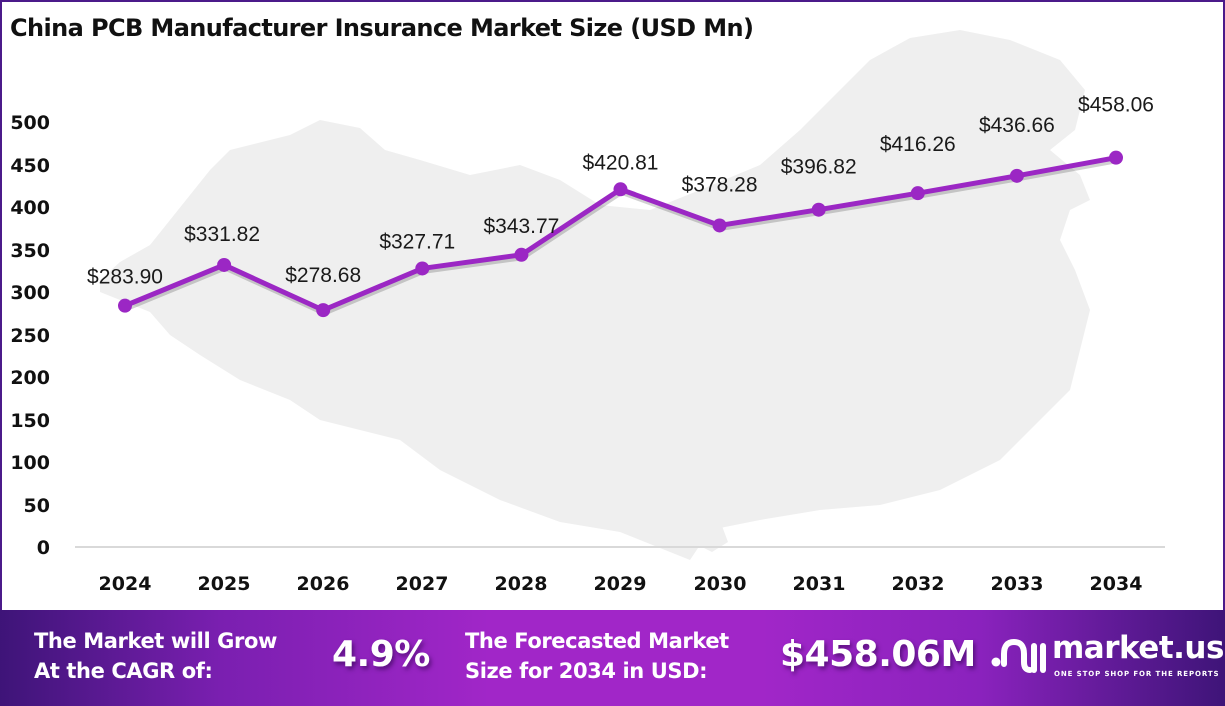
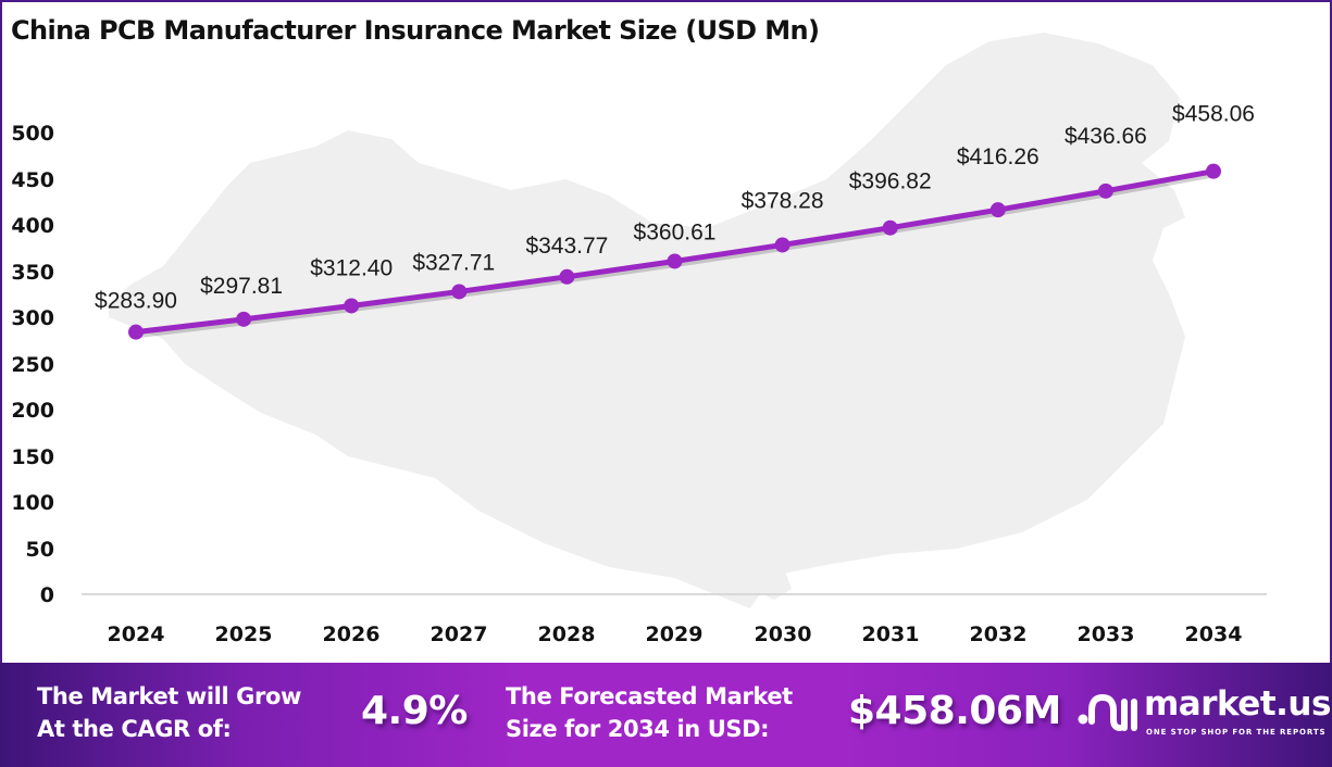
2025: $331.82 -> $297.81
2026: $278.68 -> $312.40
2029: $420.81 -> $360.61
